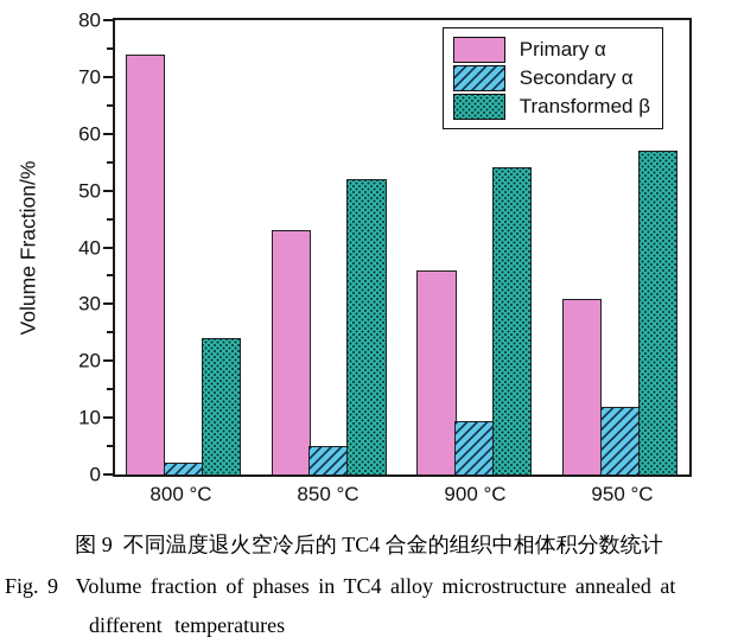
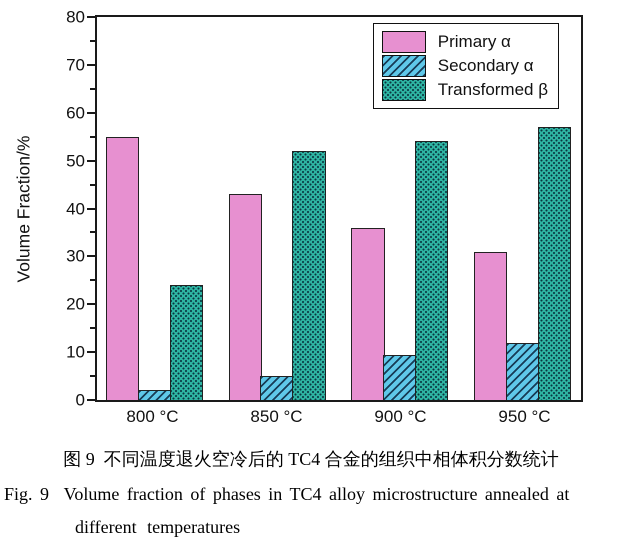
Primary α/800 °C: 74 -> 55
